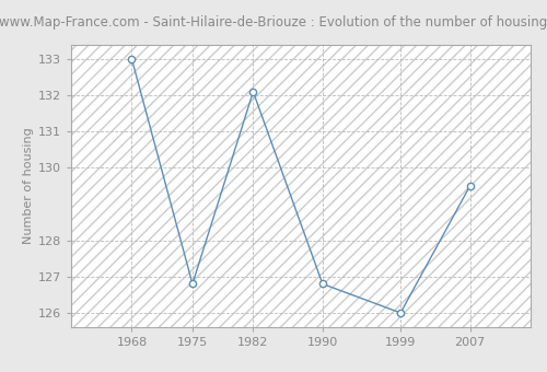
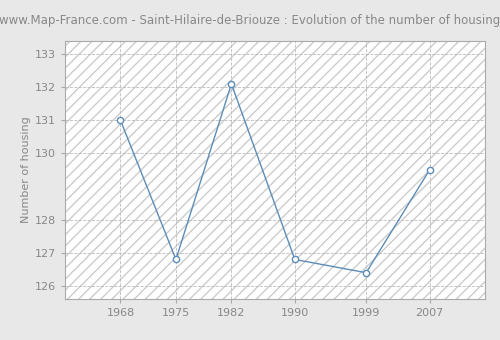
1968: 133.0 -> 131.0
1999: 126.0 -> 126.4
